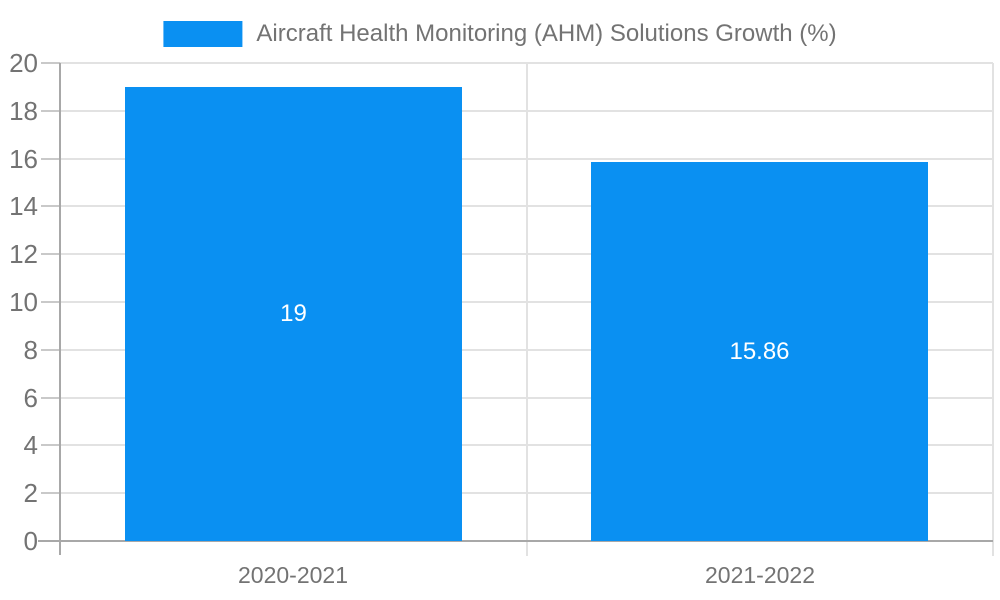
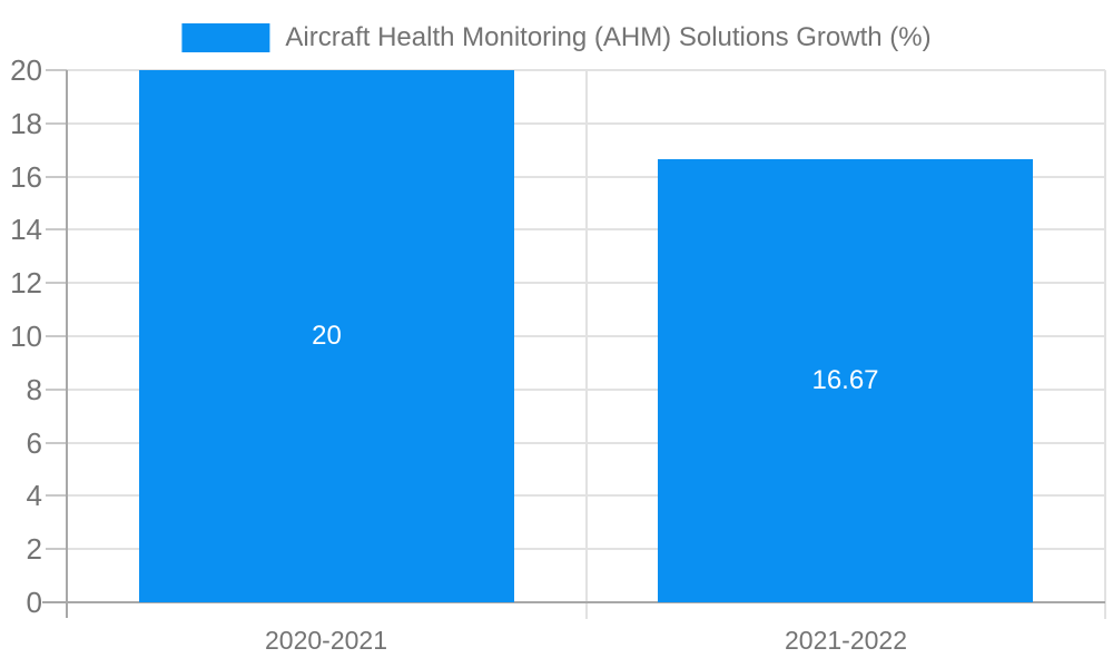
2020-2021: 19 -> 20
2021-2022: 15.86 -> 16.67
